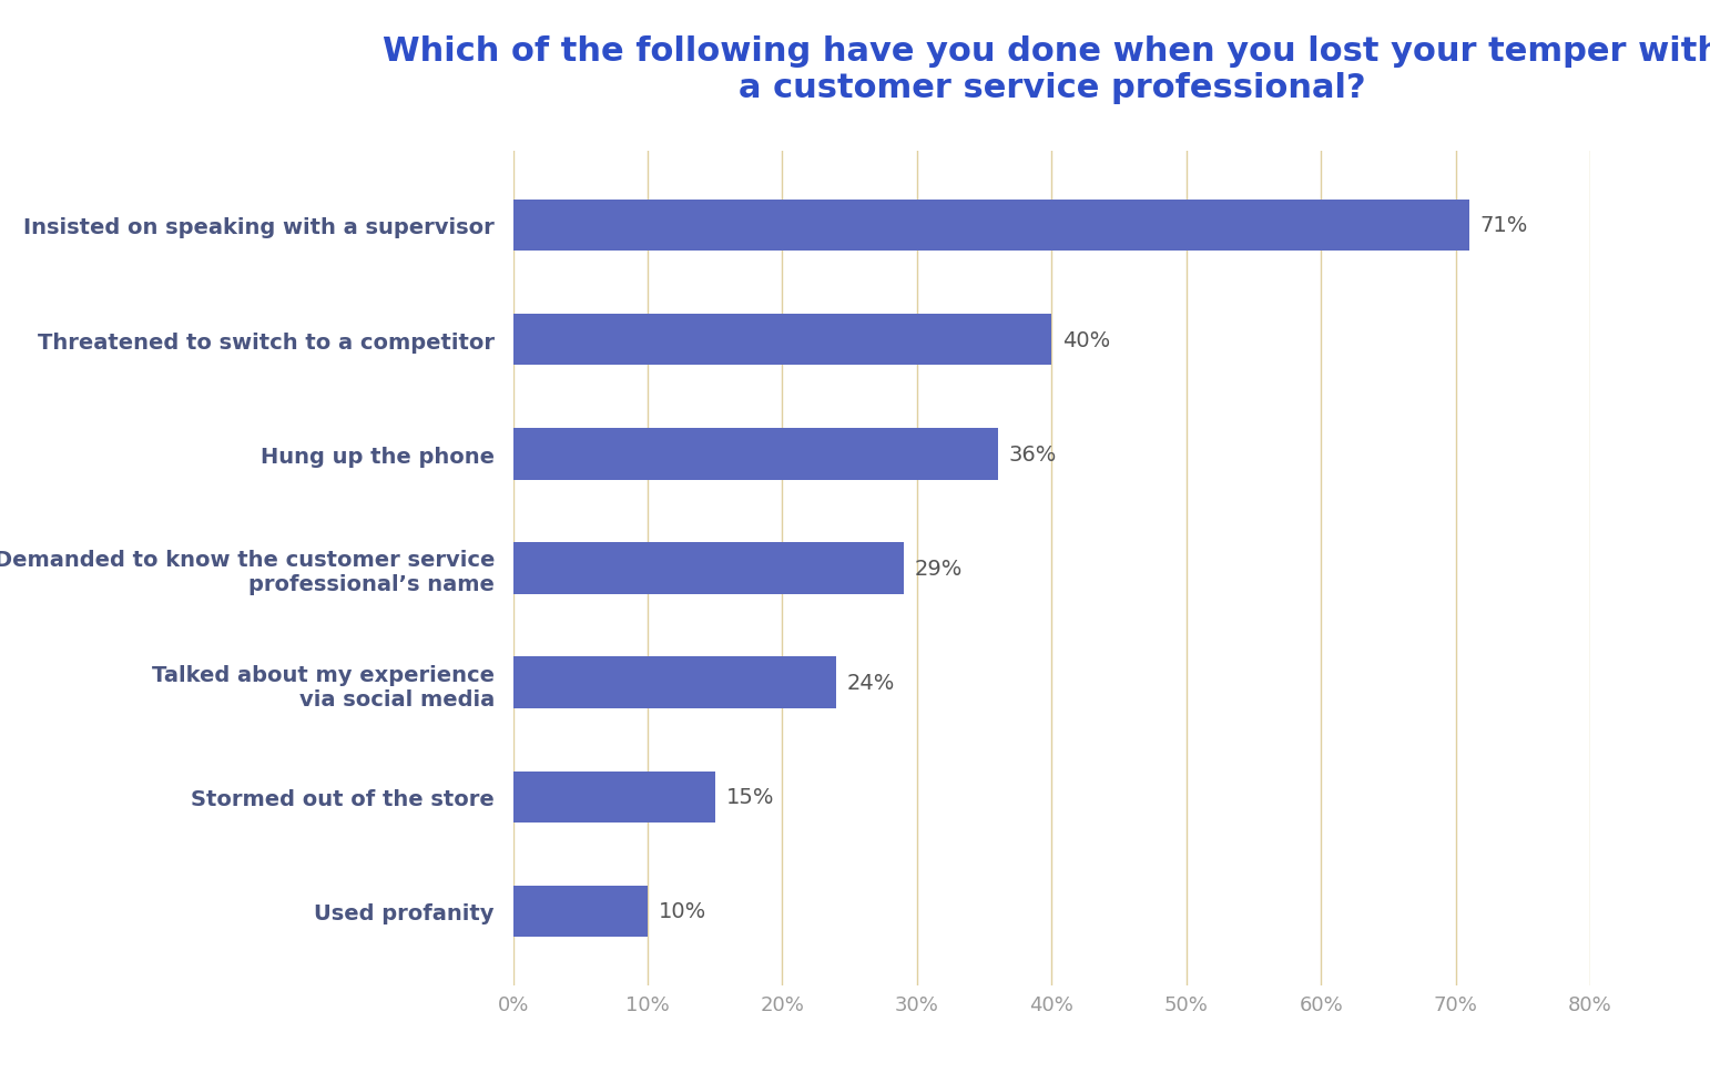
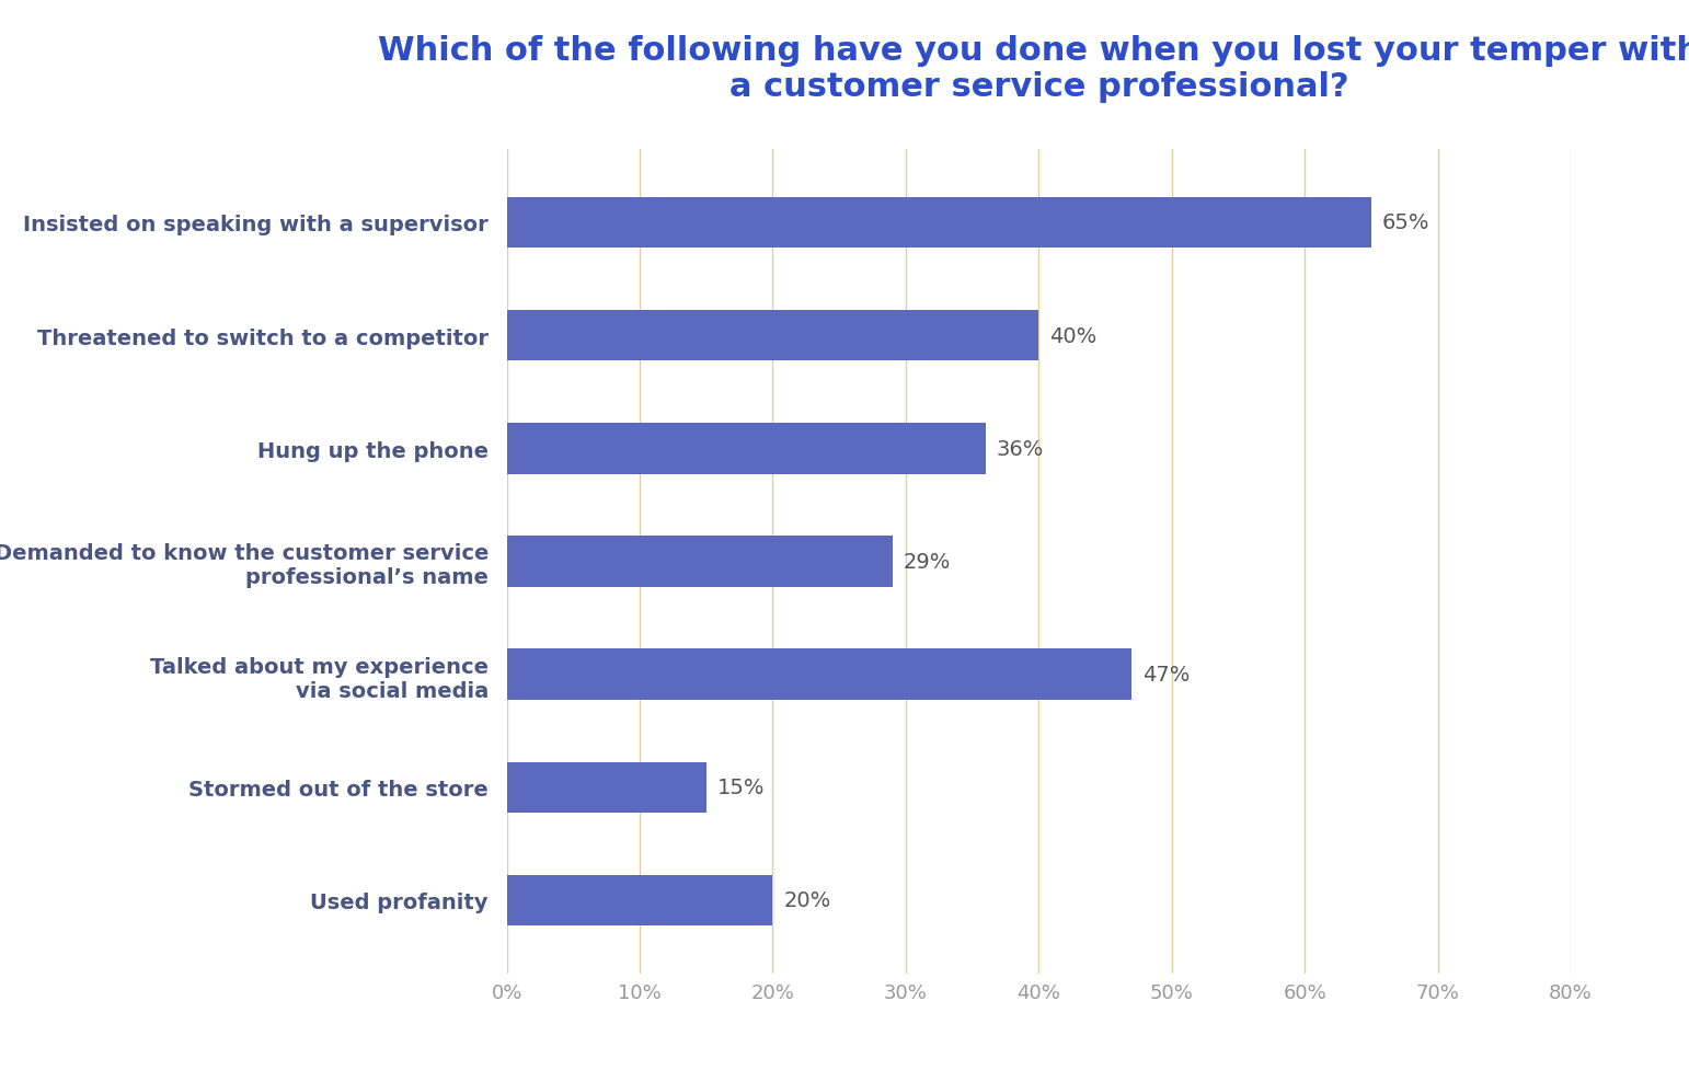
Insisted on speaking with a supervisor: 71% -> 65%
Talked about my experience via social media: 24% -> 47%
Used profanity: 10% -> 20%
